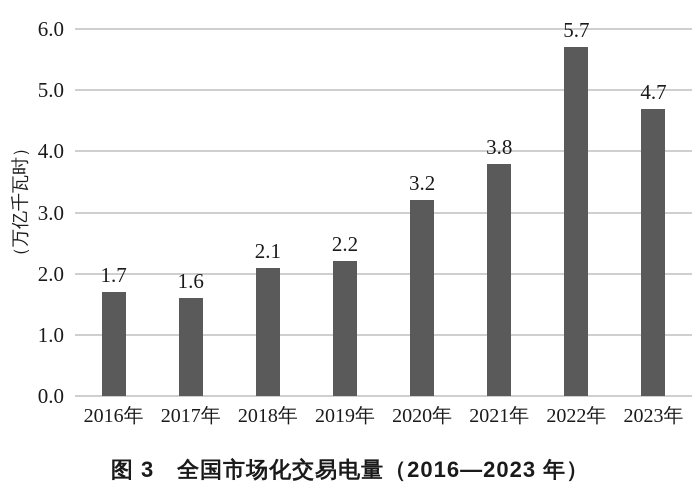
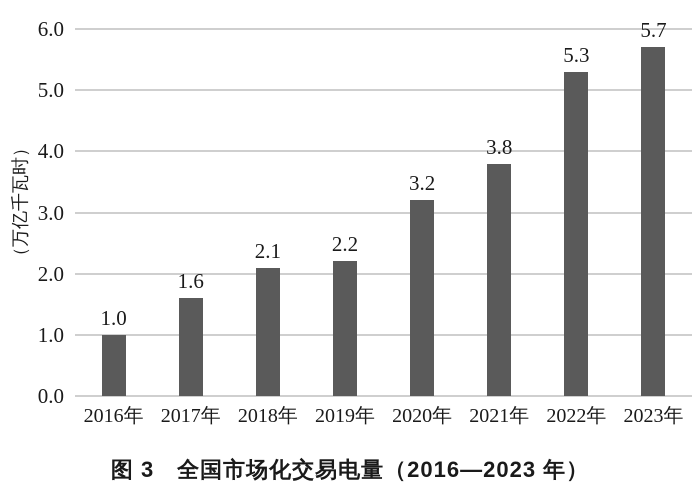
2016年: 1.7 -> 1.0
2022年: 5.7 -> 5.3
2023年: 4.7 -> 5.7
